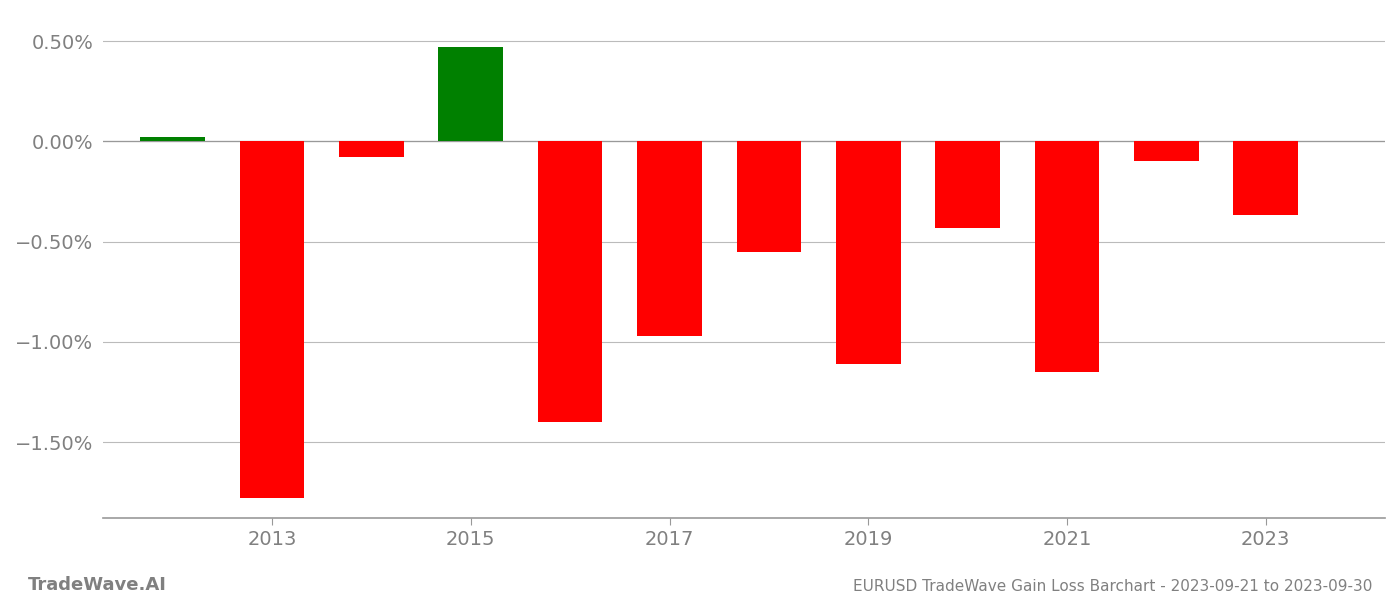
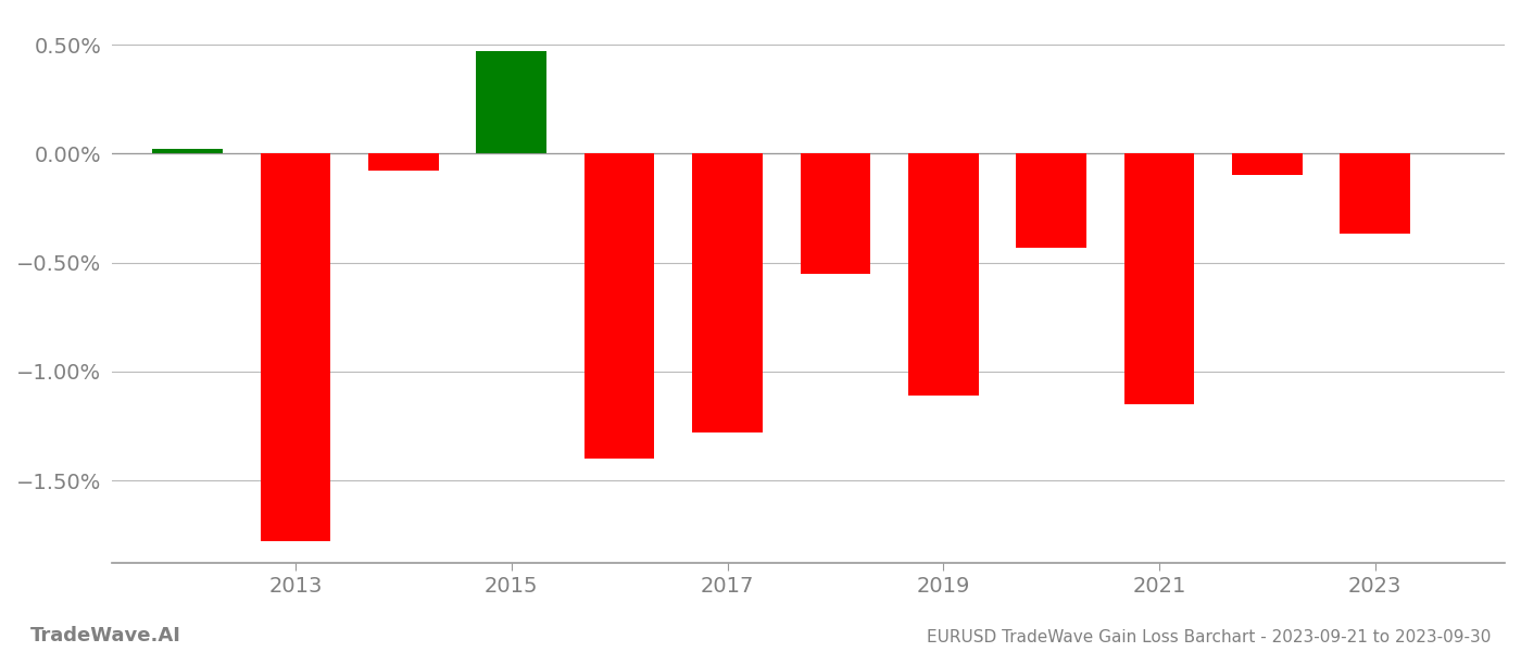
2017: -0.97% -> -1.28%
